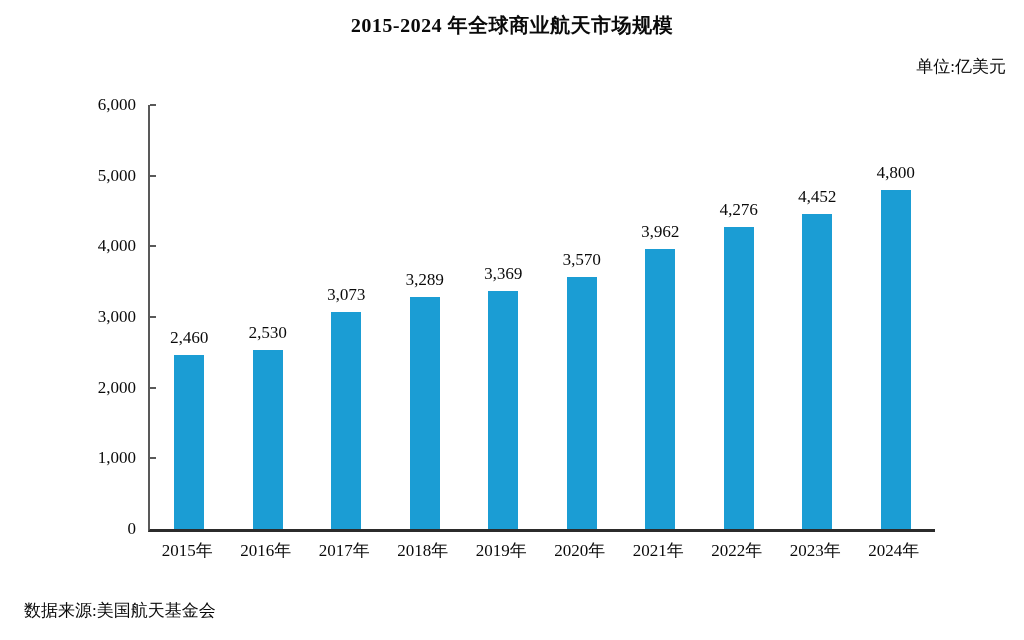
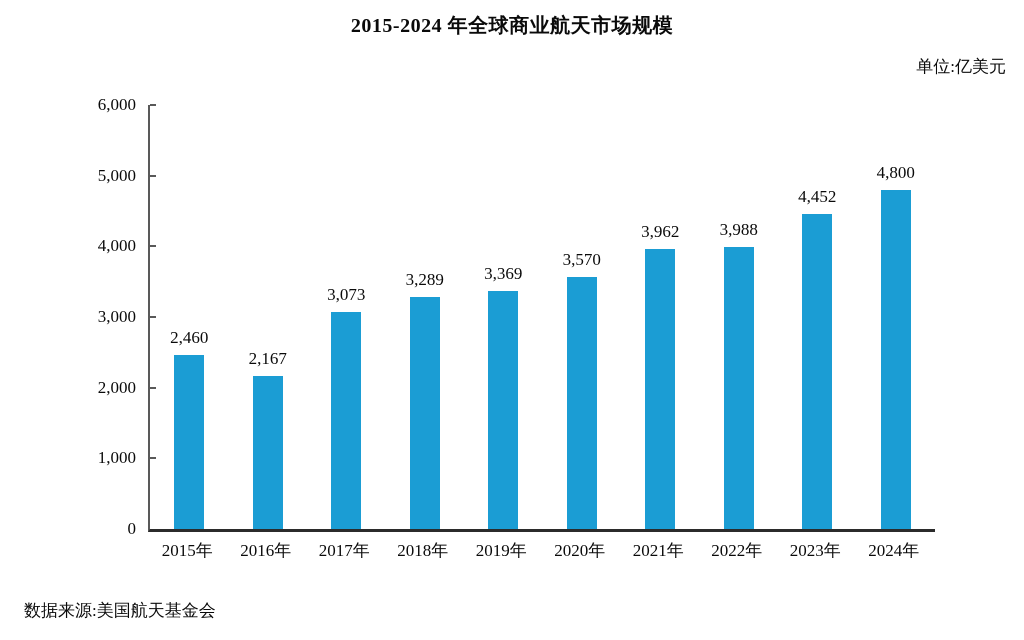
2016年: 2,530 -> 2,167
2022年: 4,276 -> 3,988
